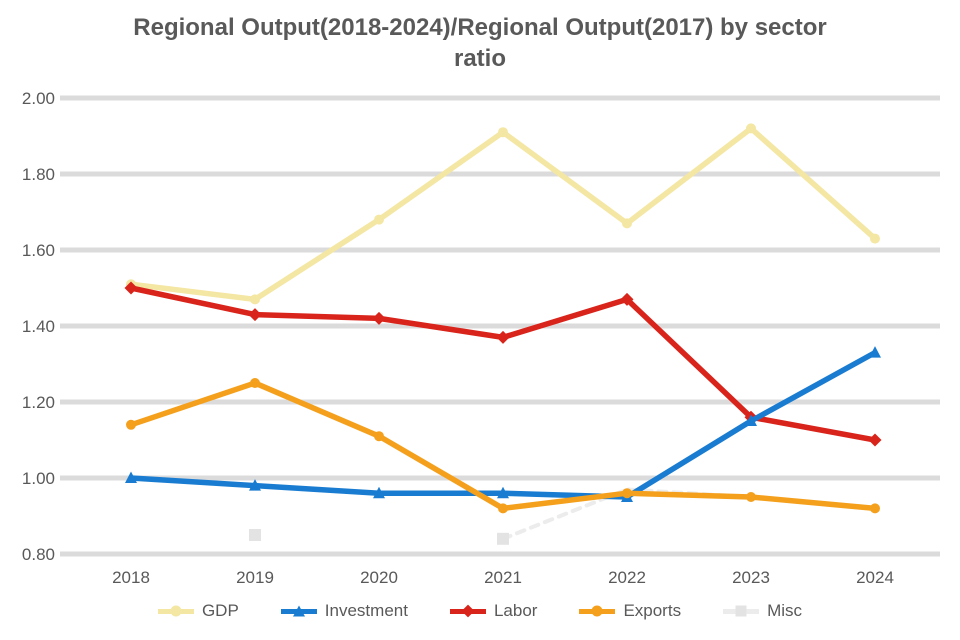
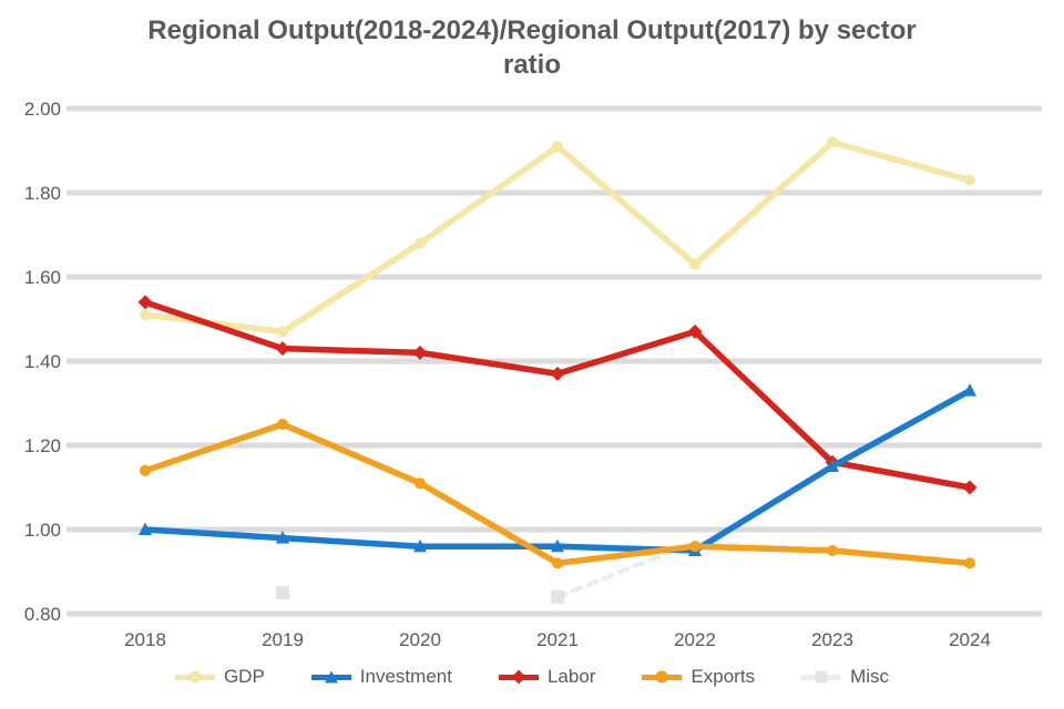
Labor/2018: 1.50 -> 1.54
GDP/2022: 1.67 -> 1.63
GDP/2024: 1.63 -> 1.83
